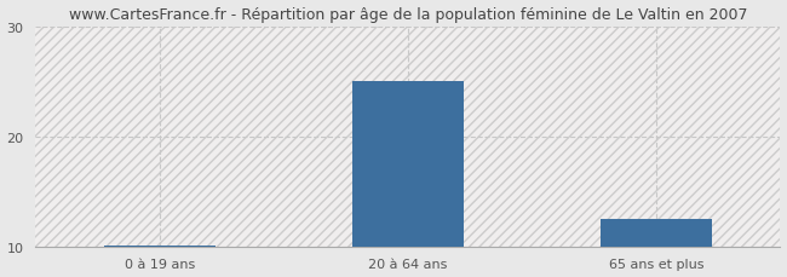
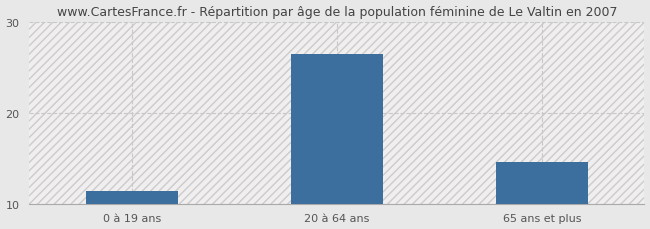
0 à 19 ans: 10.1 -> 11.4
20 à 64 ans: 25.0 -> 26.4
65 ans et plus: 12.5 -> 14.6
